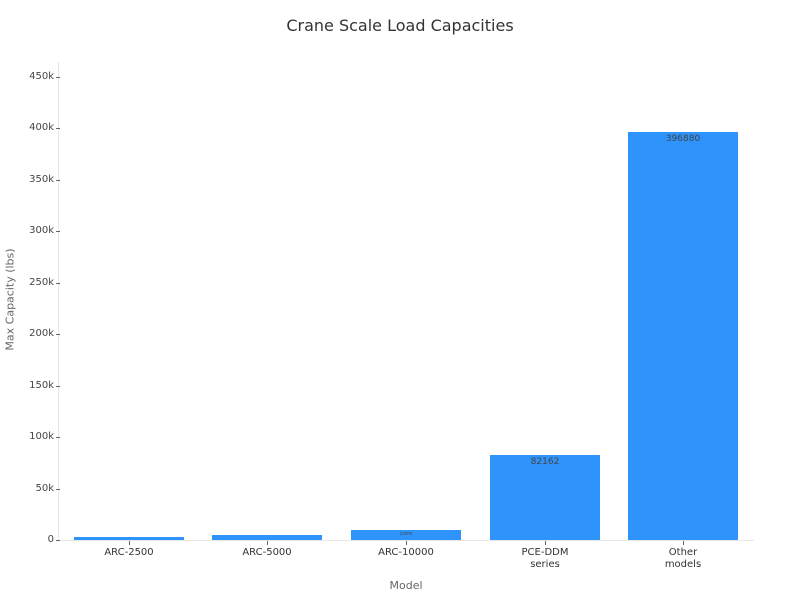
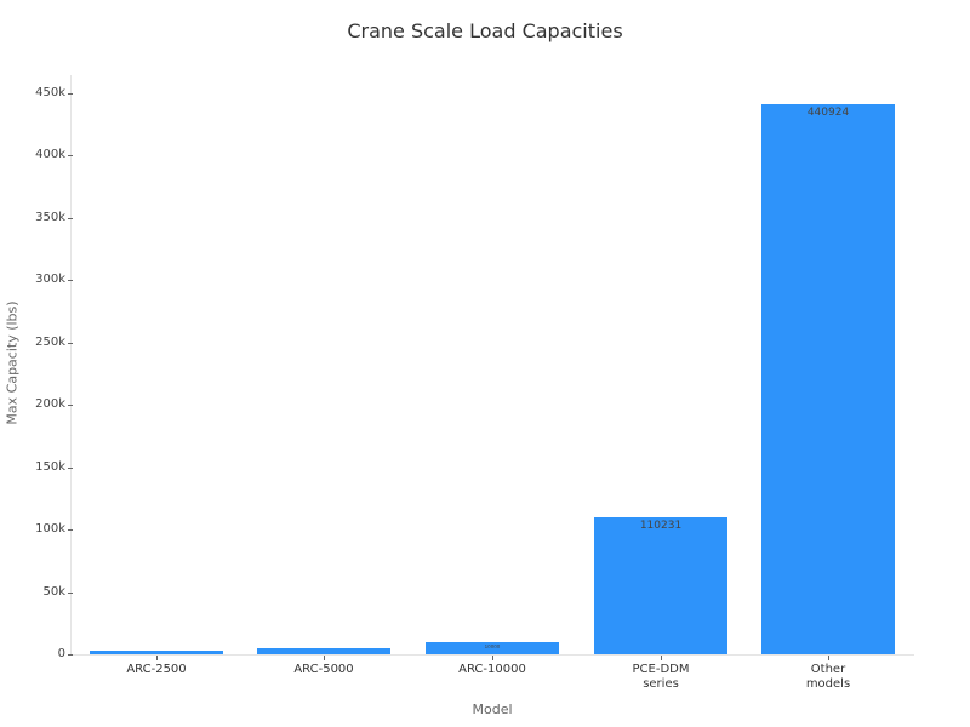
PCE-DDM series: 82162 -> 110231
Other models: 396880 -> 440924
